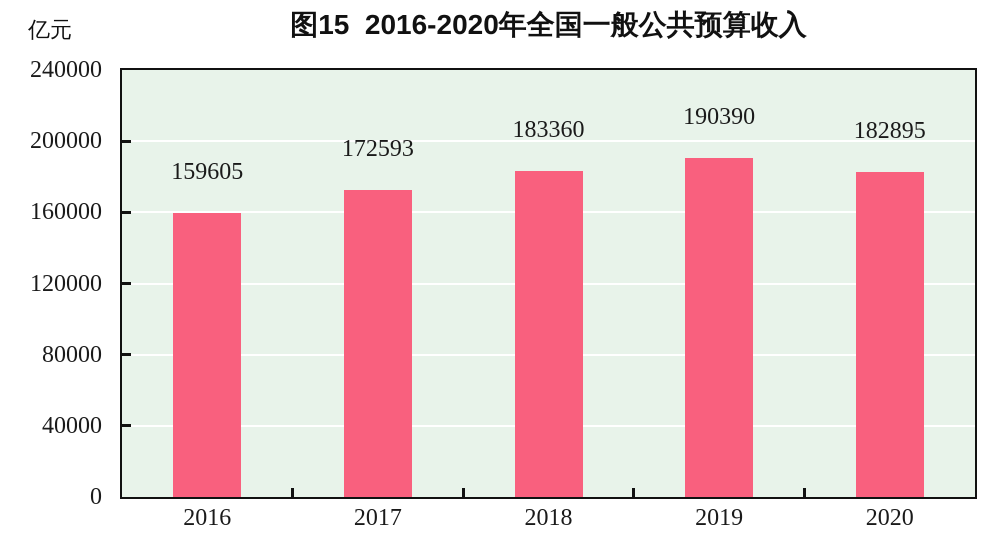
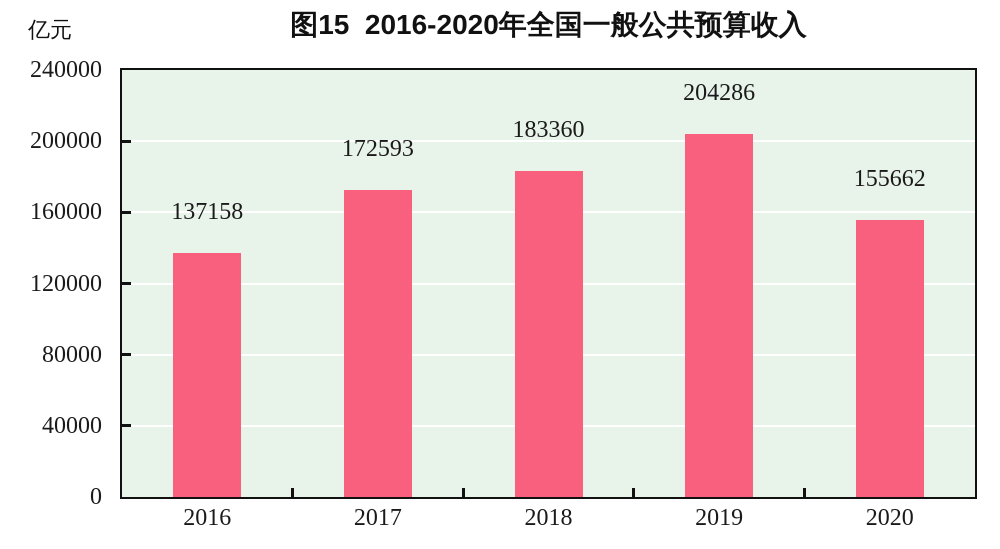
2016: 159605 -> 137158
2019: 190390 -> 204286
2020: 182895 -> 155662
